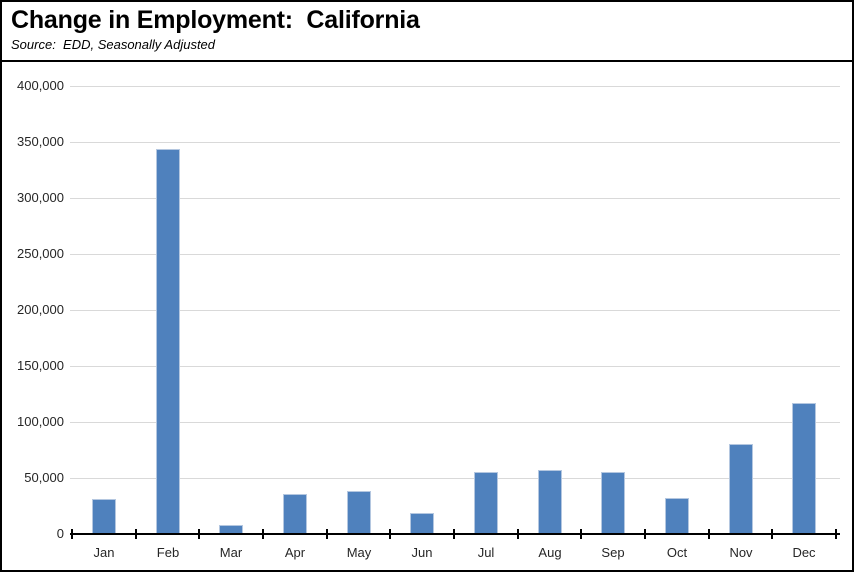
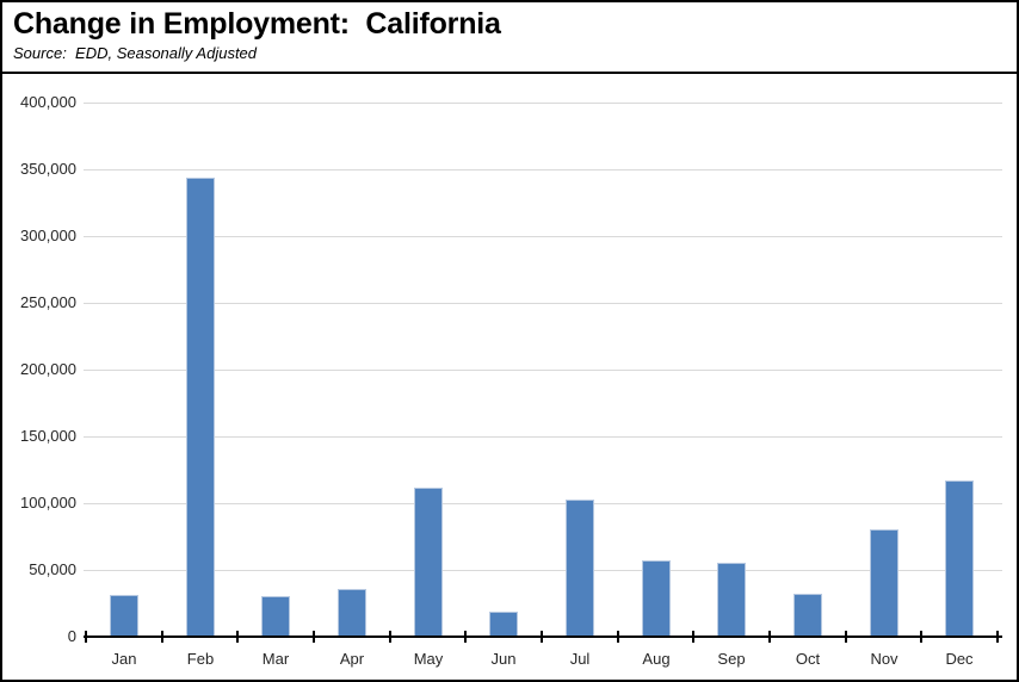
Mar: 8000 -> 30000
May: 38000 -> 112000
Jul: 55000 -> 103000
